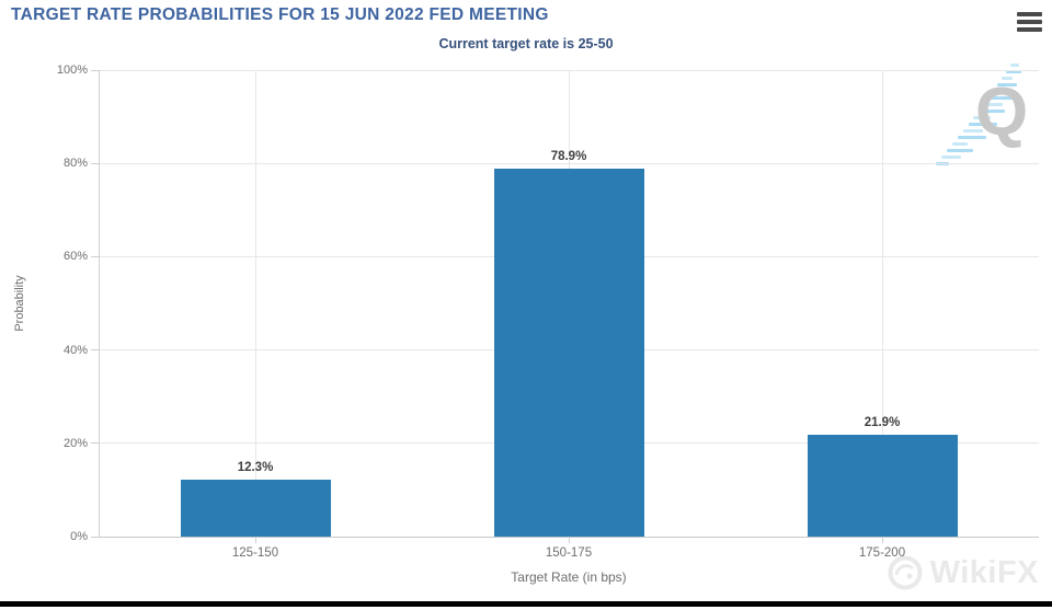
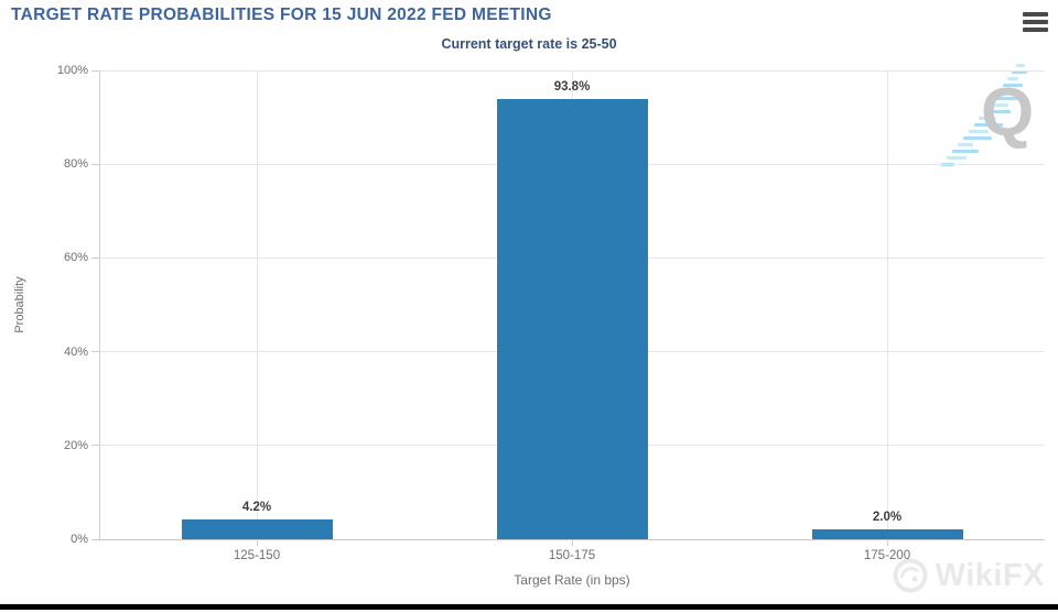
125-150: 12.3% -> 4.2%
150-175: 78.9% -> 93.8%
175-200: 21.9% -> 2.0%
